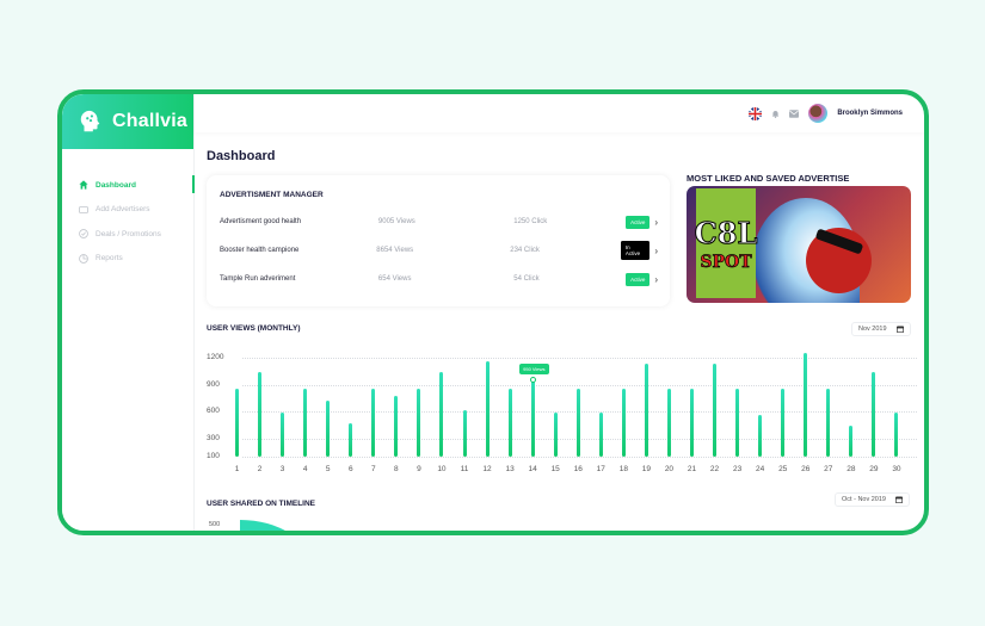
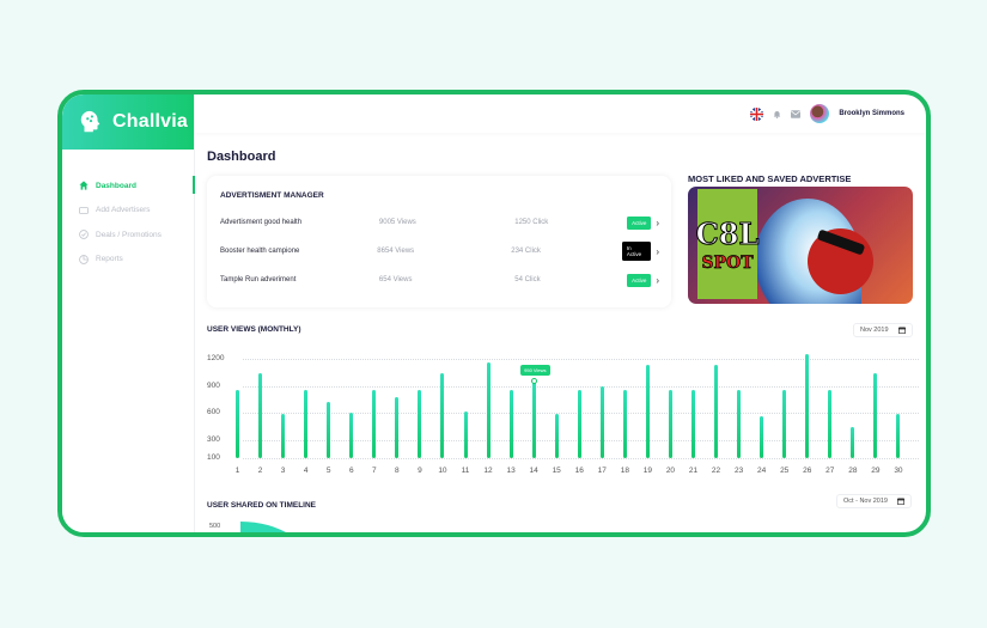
6: 500 -> 600
17: 600 -> 900
